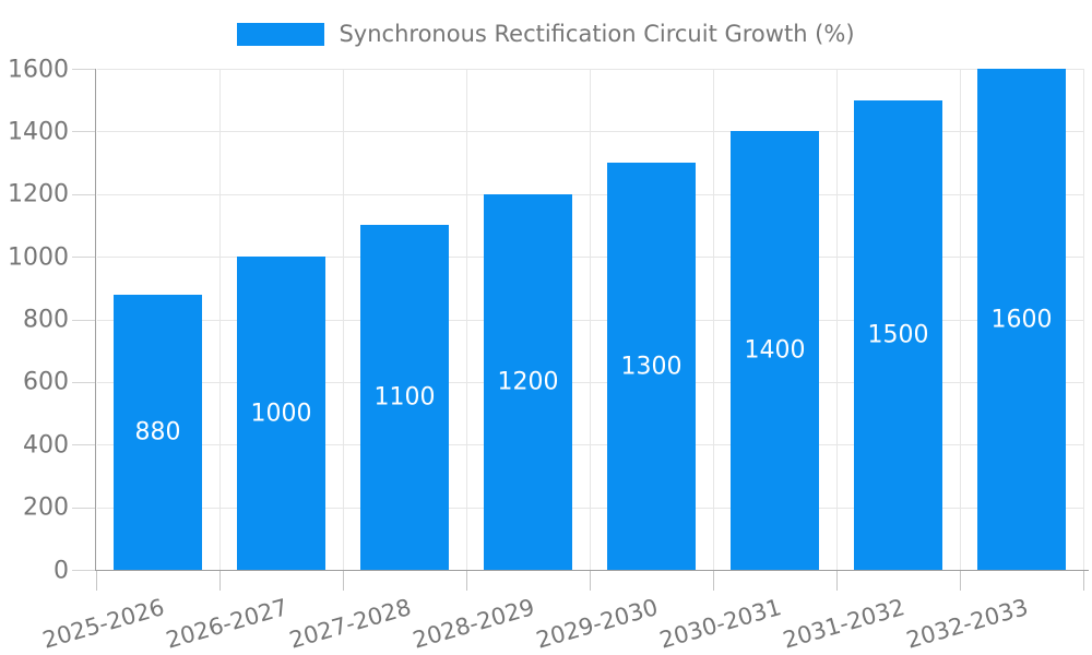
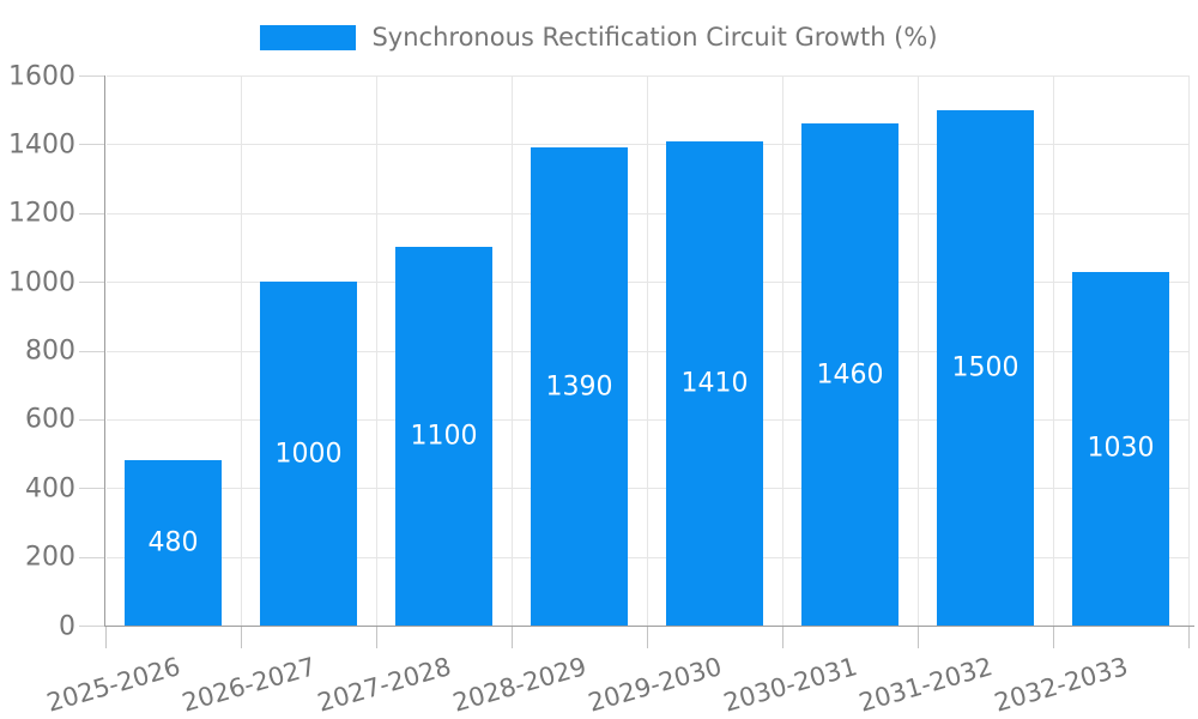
2025-2026: 880 -> 480
2028-2029: 1200 -> 1390
2029-2030: 1300 -> 1410
2030-2031: 1400 -> 1460
2032-2033: 1600 -> 1030
